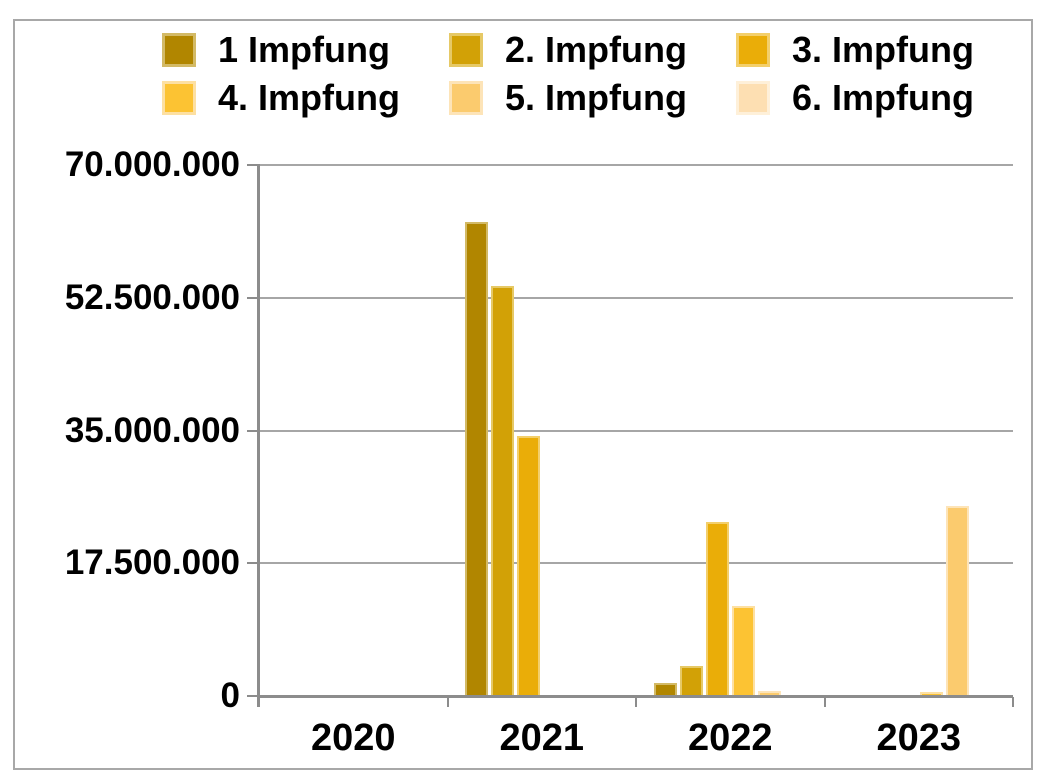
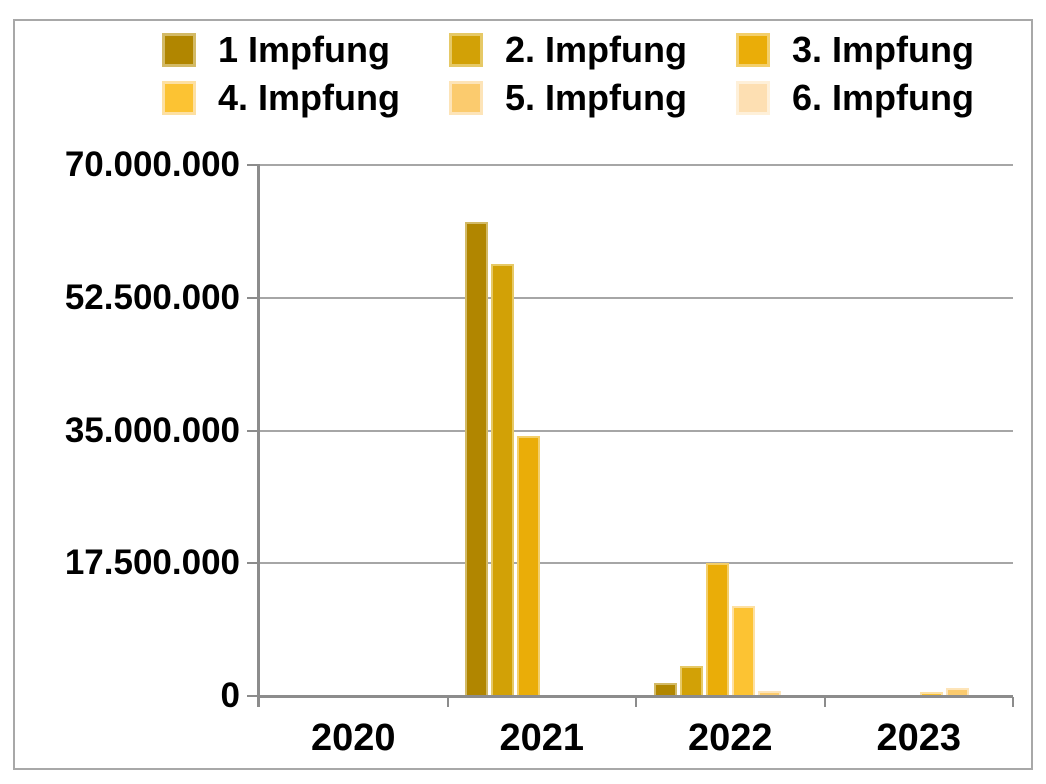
2. Impfung/2021: 54000000 -> 57000000
3. Impfung/2022: 23000000 -> 18000000
5. Impfung/2023: 25000000 -> 1000000
